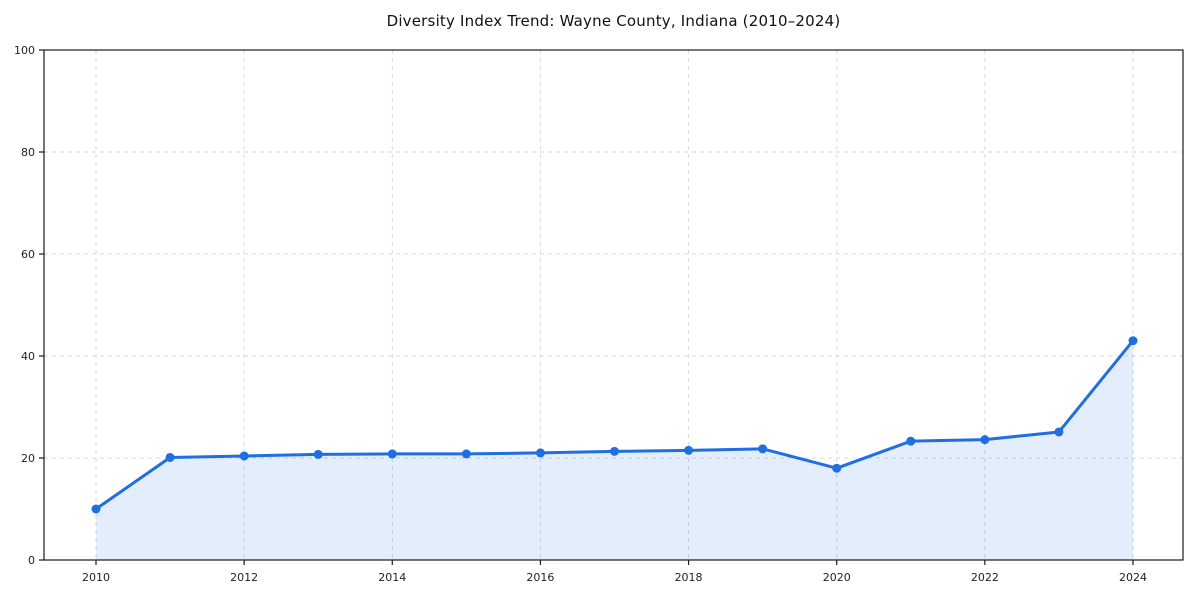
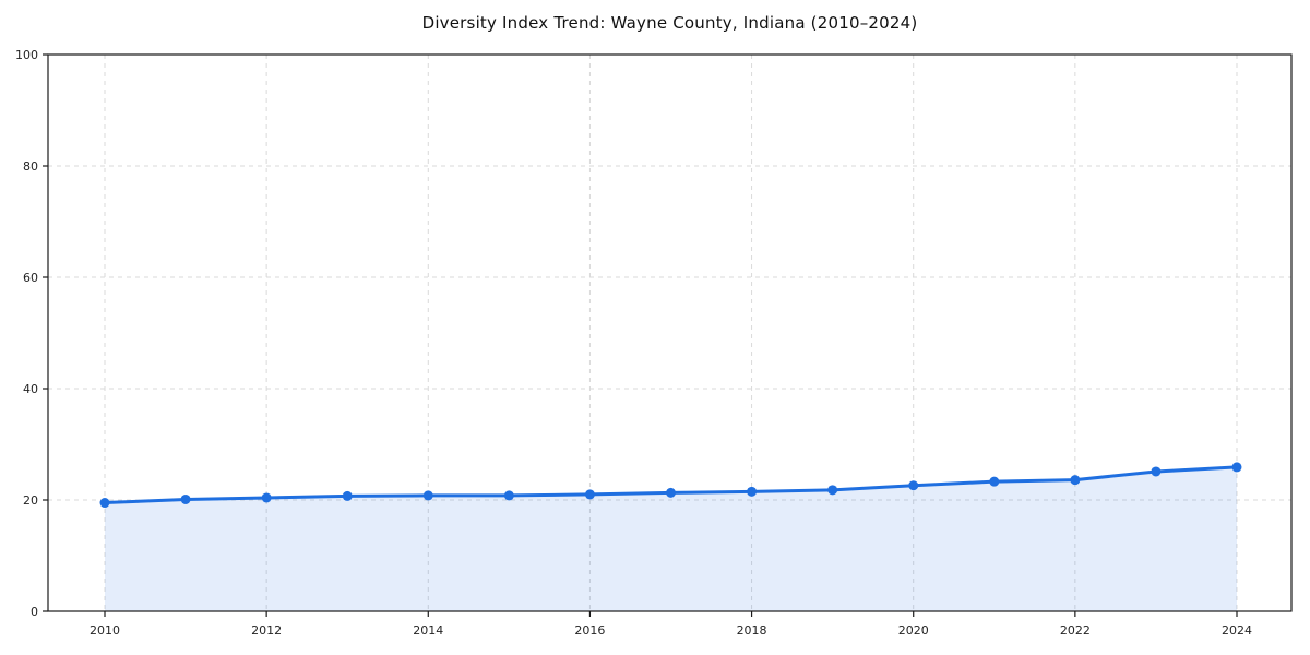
2010: 10 -> 20
2020: 18 -> 23
2024: 43 -> 26
